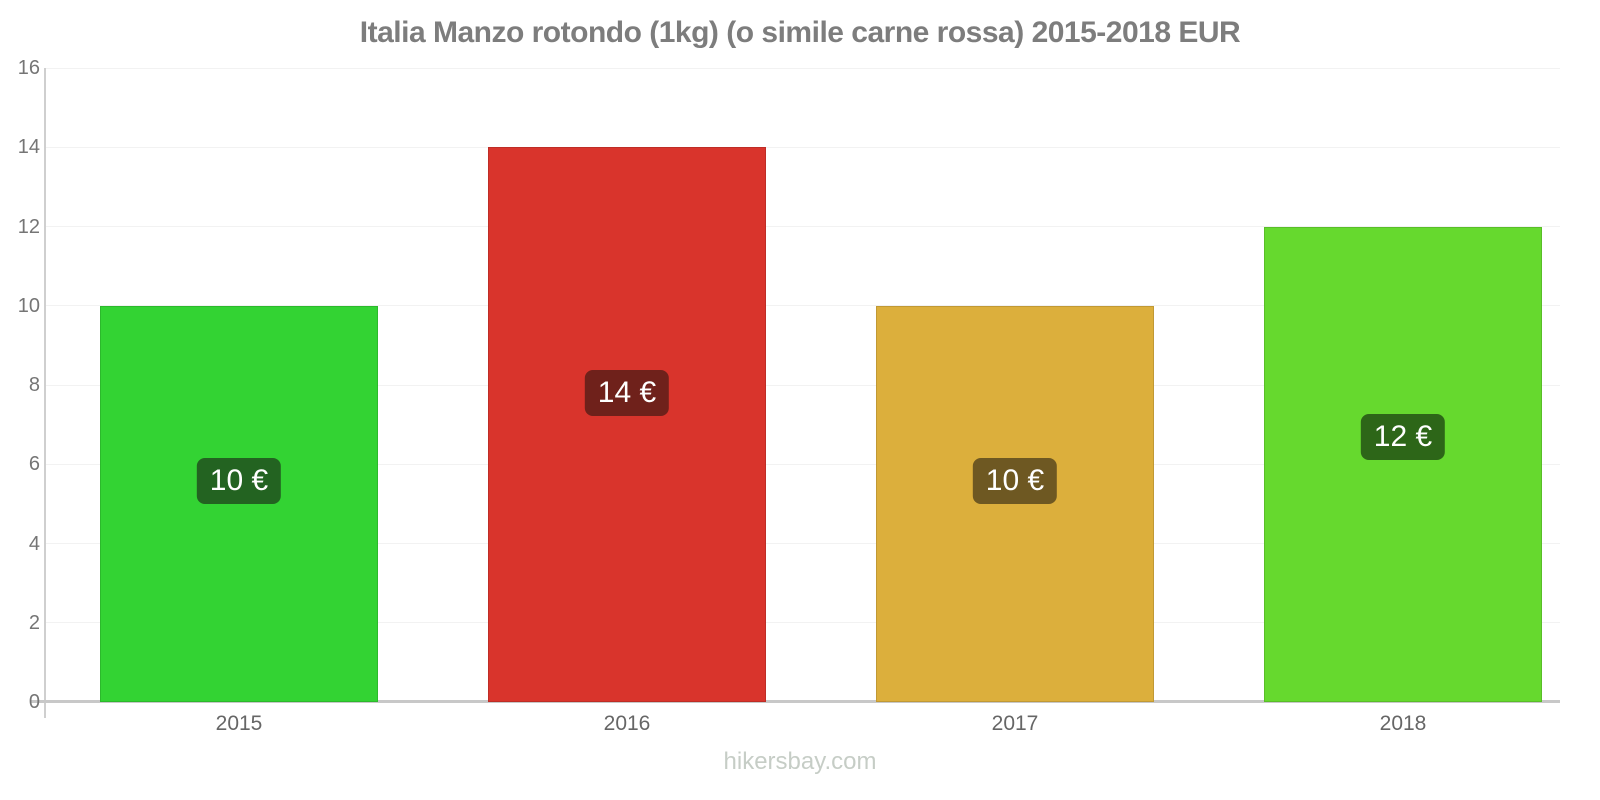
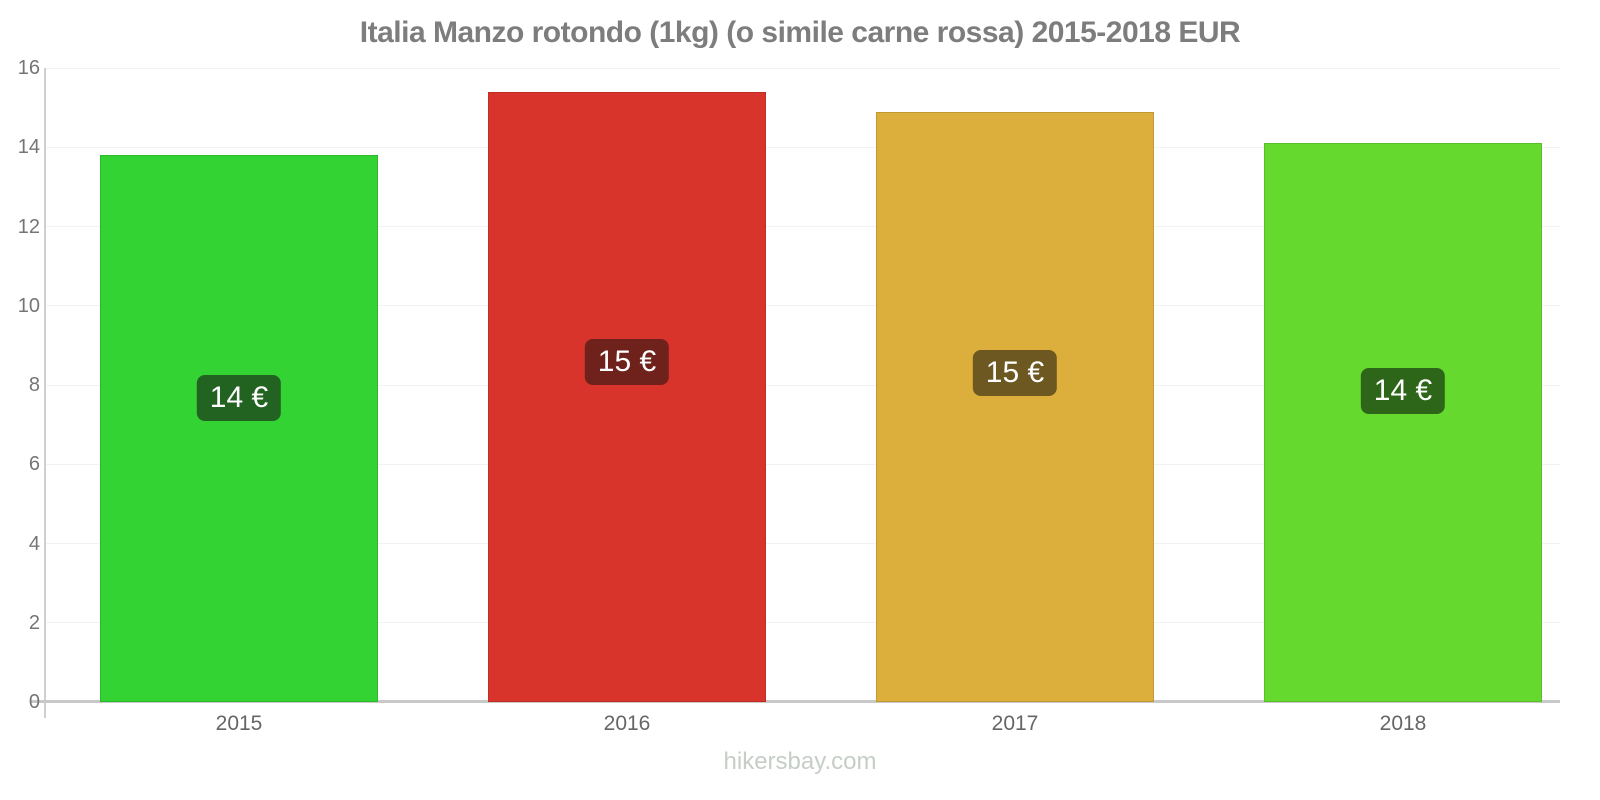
2015: 10 -> 14
2016: 14 -> 15
2017: 10 -> 15
2018: 12 -> 14
